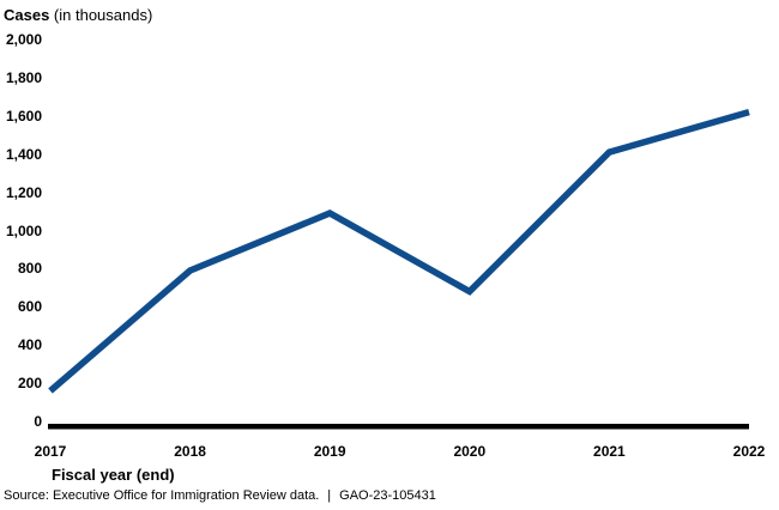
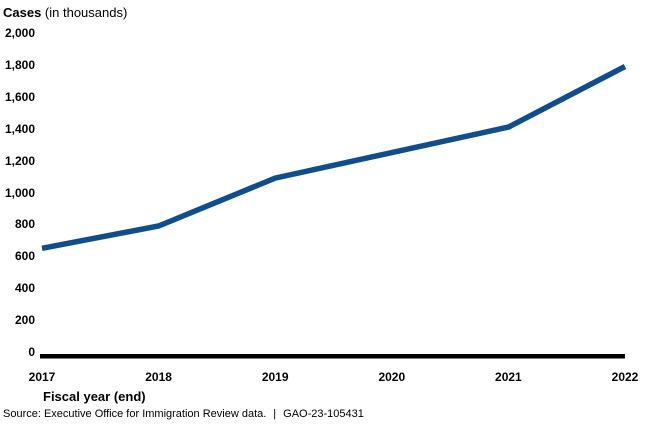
2017: 160 -> 650
2020: 680 -> 1250
2022: 1620 -> 1790
